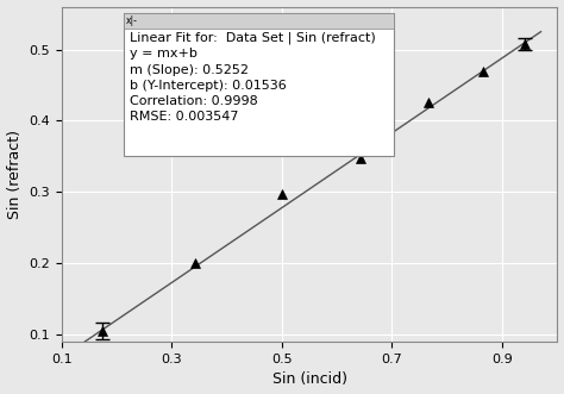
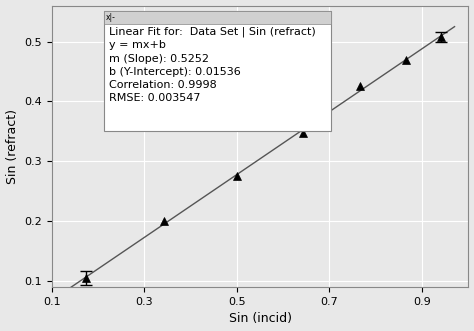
0.5: 0.298 -> 0.275
